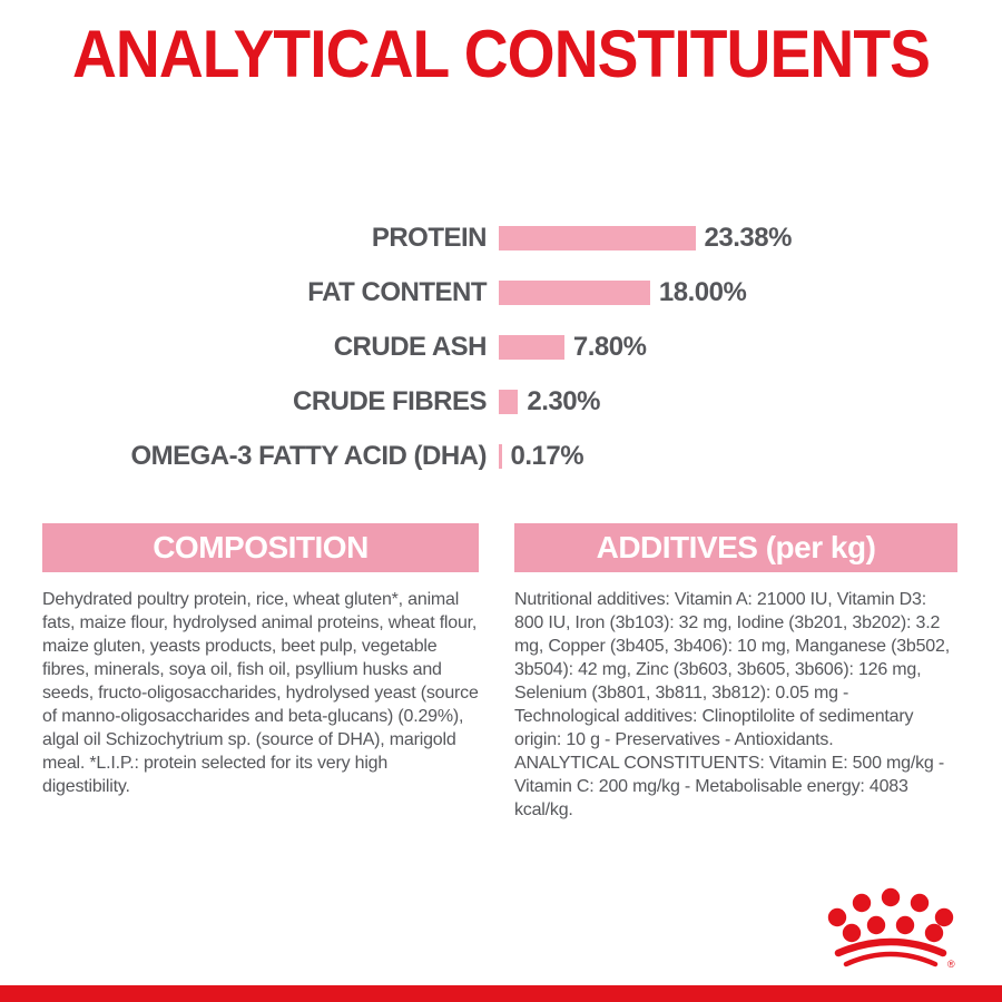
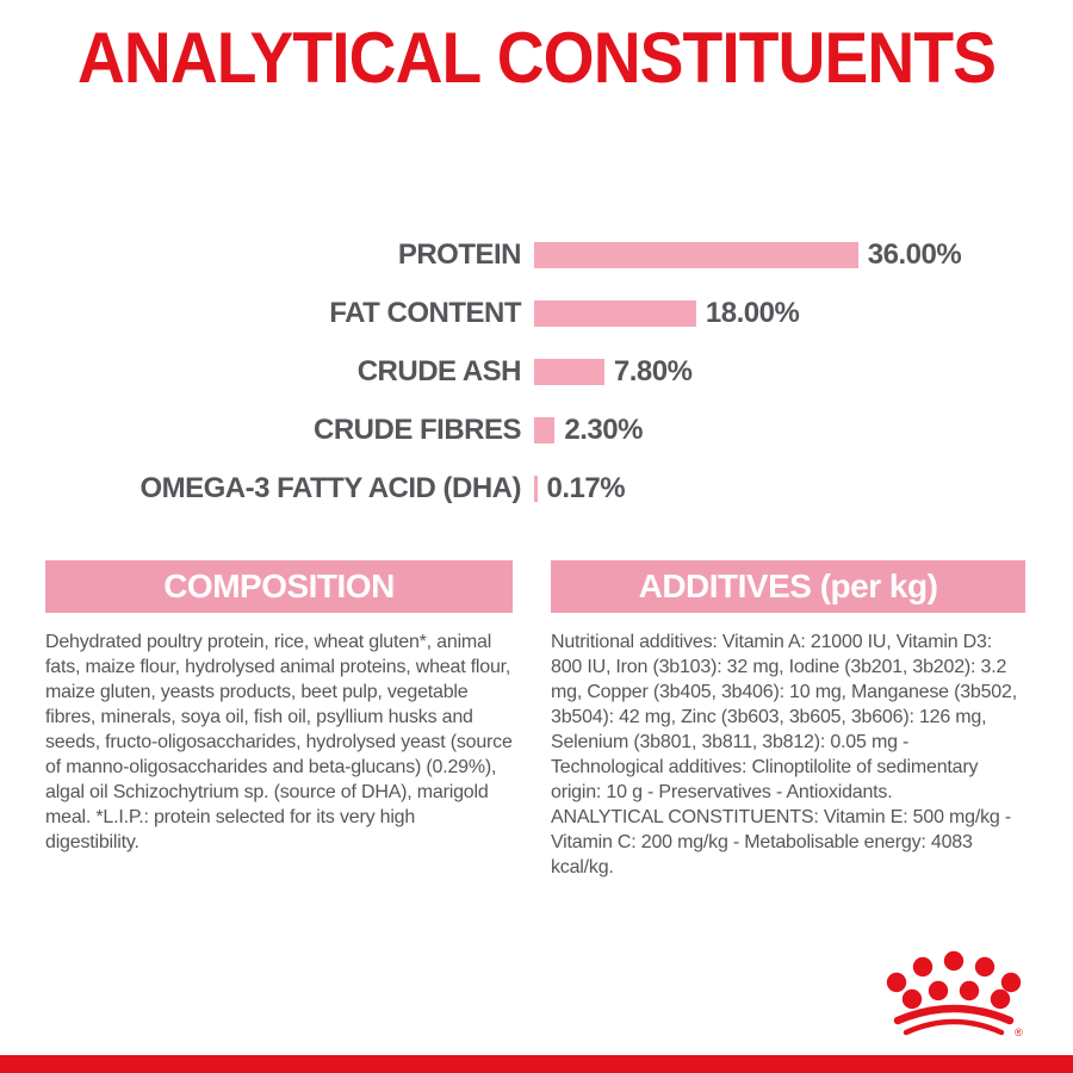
PROTEIN: 23.38% -> 36.00%
